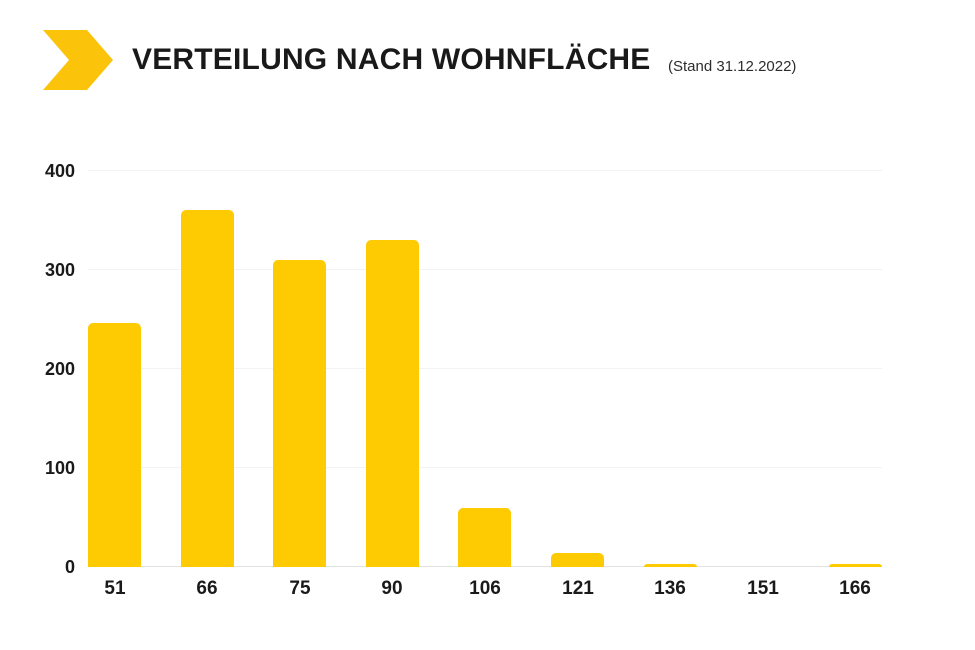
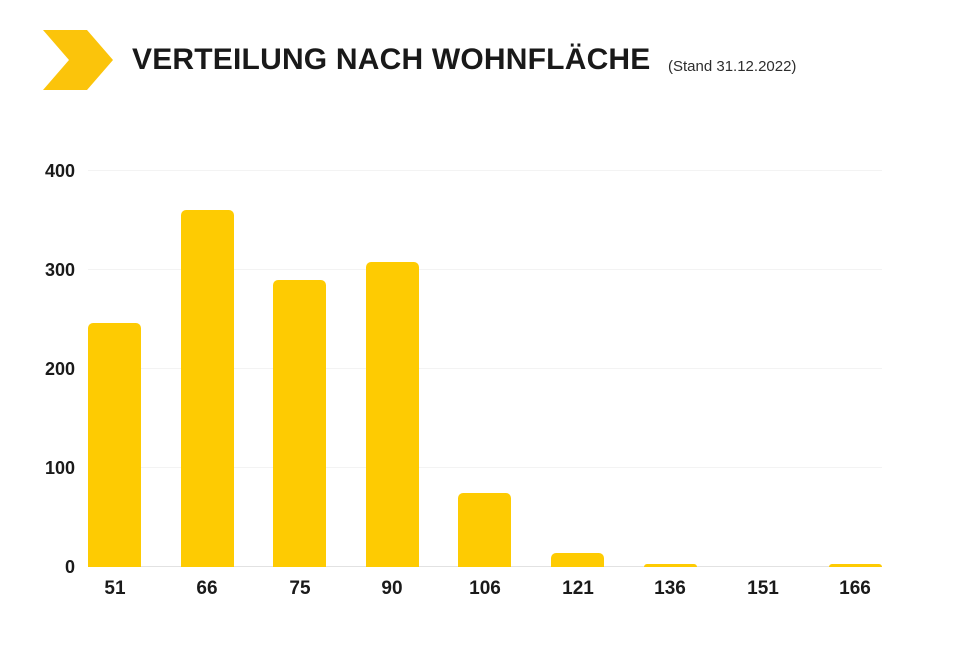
75: 310 -> 290
90: 330 -> 310
106: 60 -> 80
